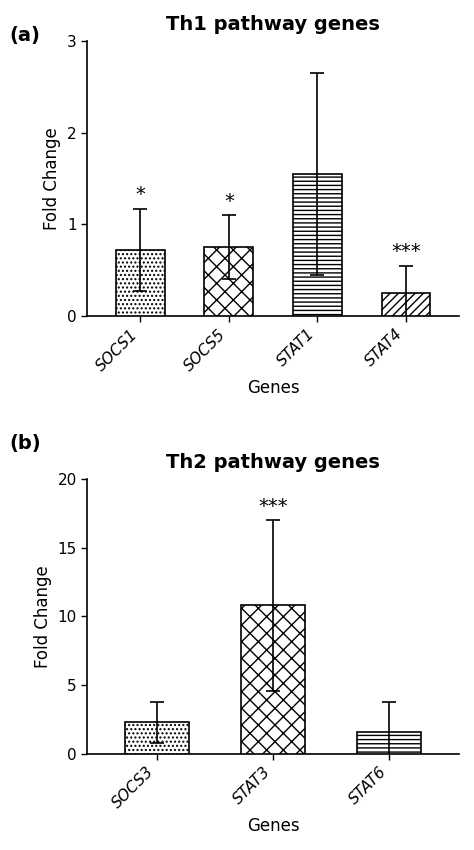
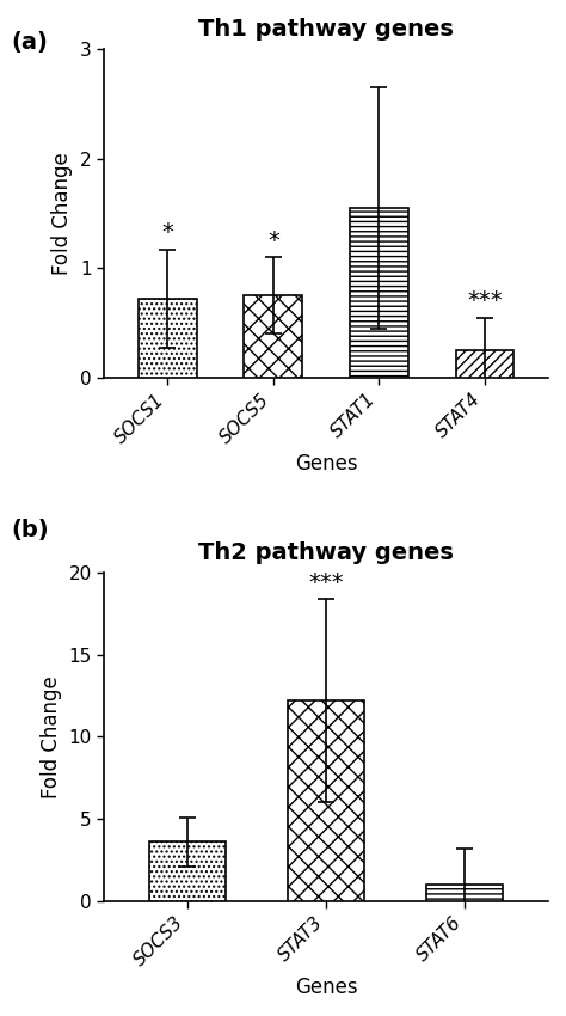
Th2 pathway genes/SOCS3: 2.3 -> 3.6
Th2 pathway genes/STAT3: 10.8 -> 12.2
Th2 pathway genes/STAT6: 1.6 -> 1.0
